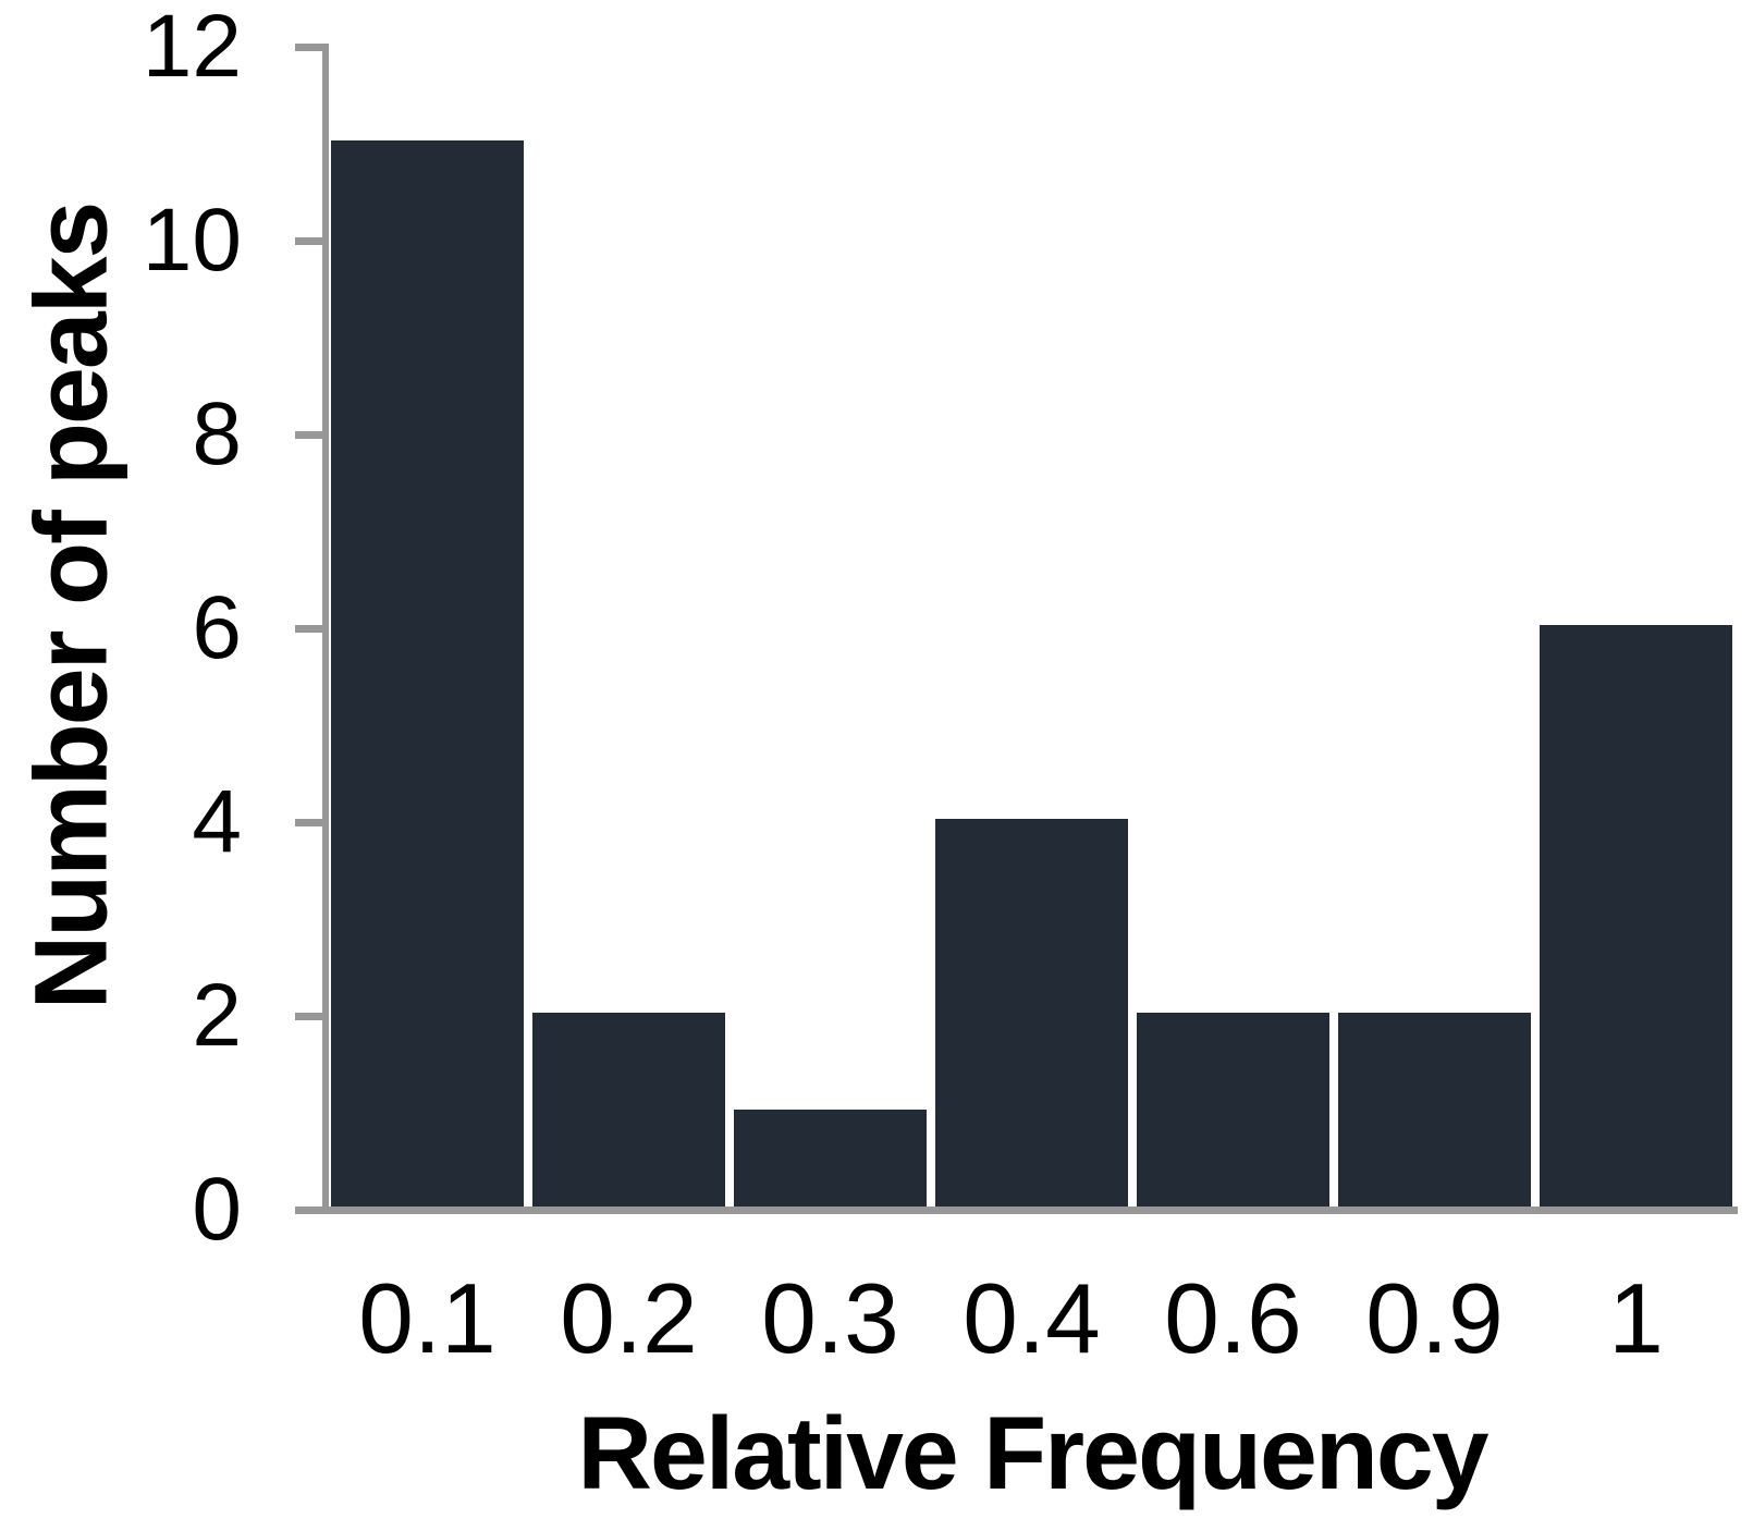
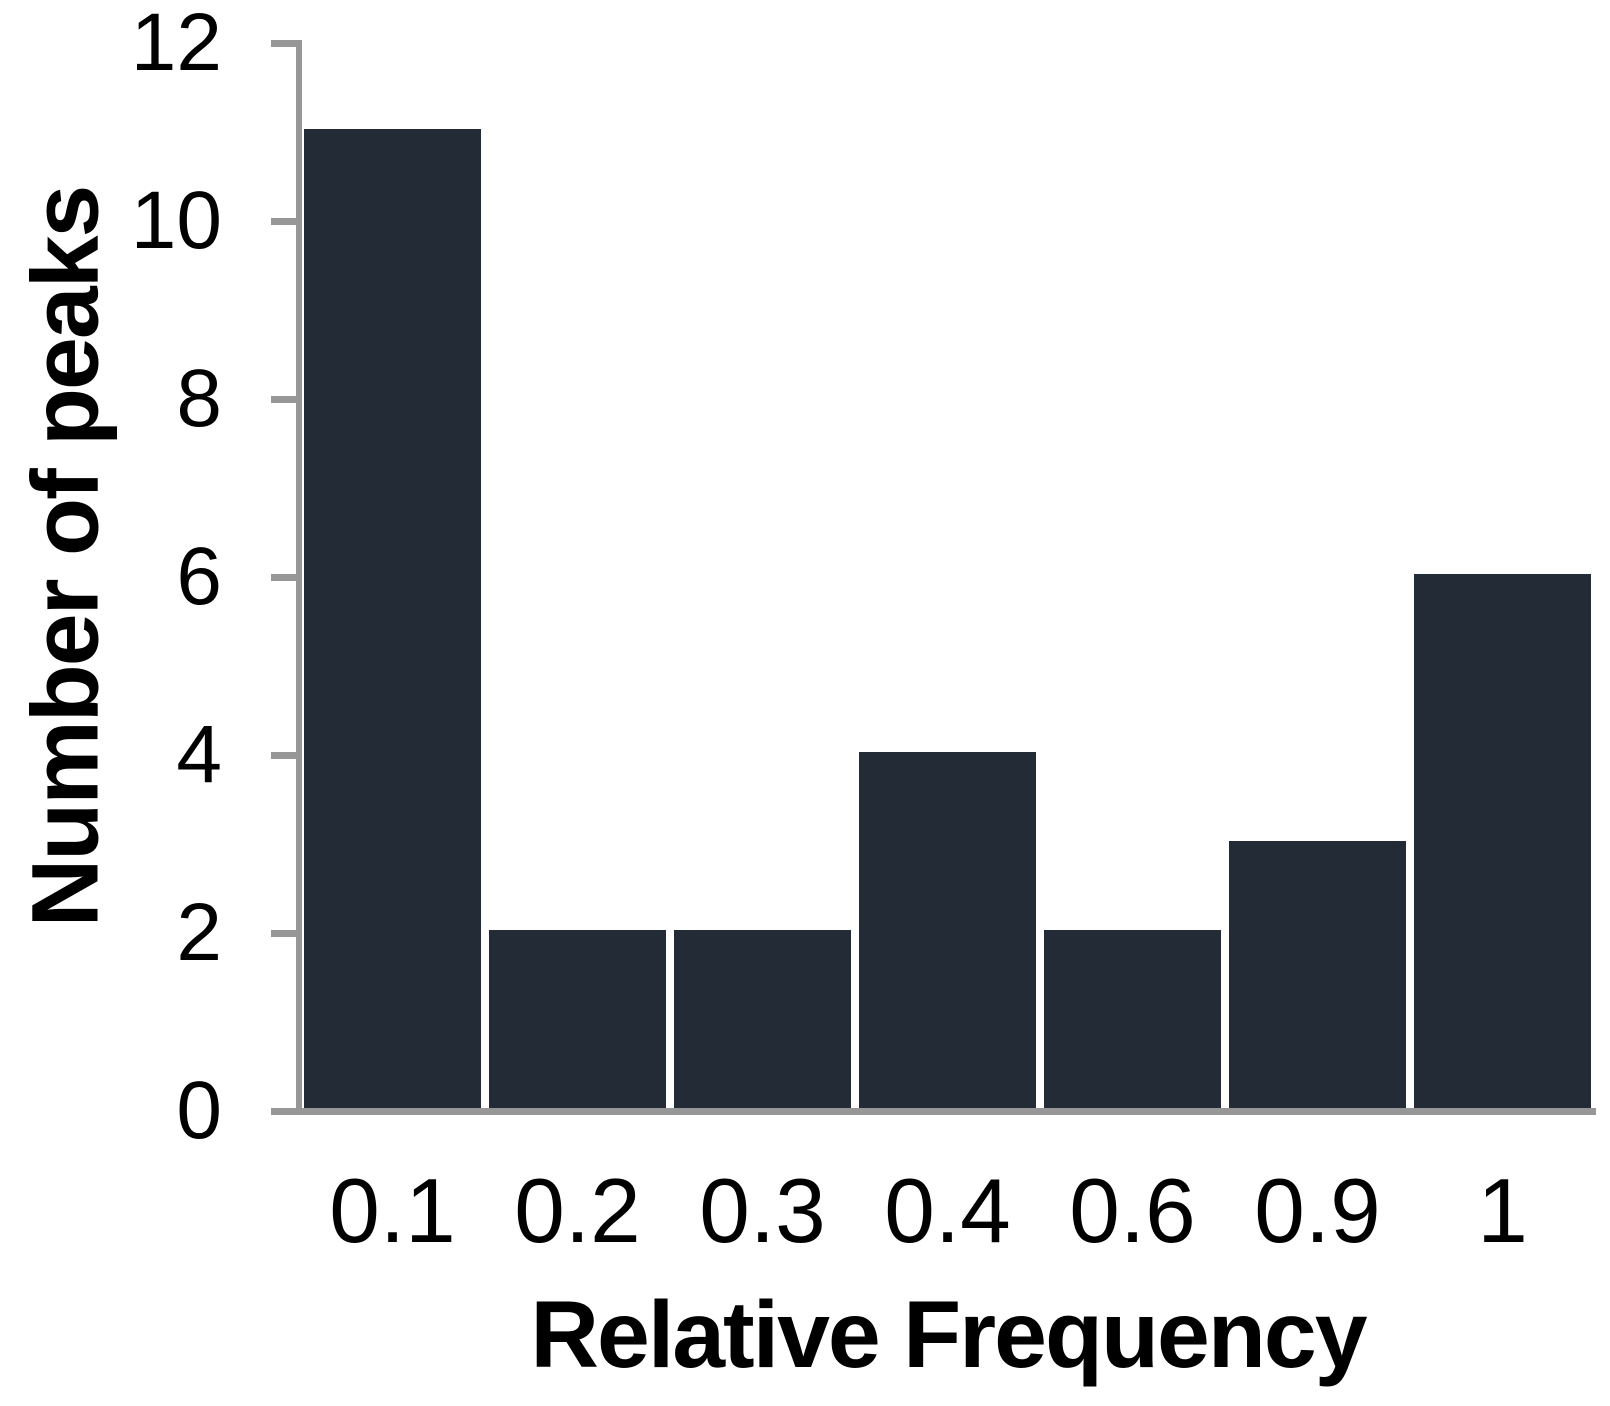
0.3: 1 -> 2
0.9: 2 -> 3
